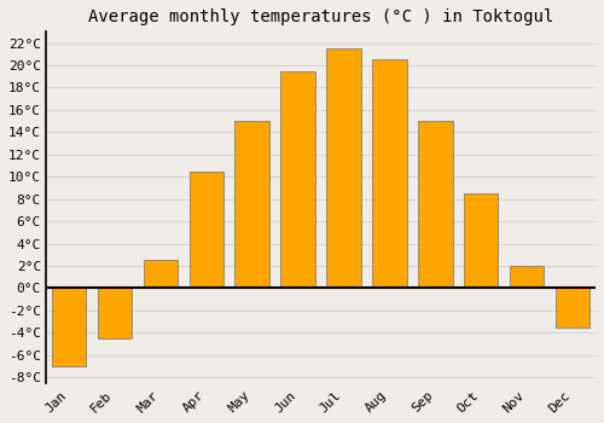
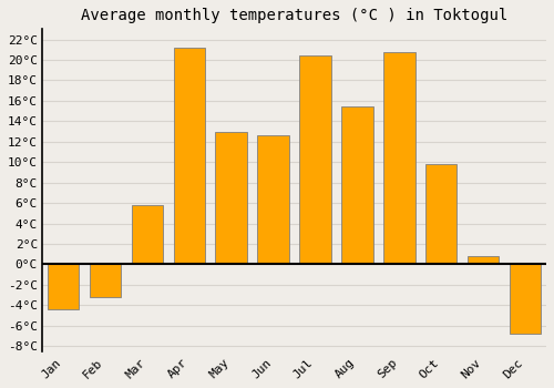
Jan: -7.0°C -> -4.4°C
Feb: -4.5°C -> -3.2°C
Mar: 2.5°C -> 5.8°C
Apr: 10.5°C -> 21.2°C
May: 15.0°C -> 13.0°C
Jun: 19.5°C -> 12.6°C
Jul: 21.5°C -> 20.4°C
Aug: 20.5°C -> 15.4°C
Sep: 15.0°C -> 20.8°C
Oct: 8.5°C -> 9.8°C
Nov: 2.0°C -> 0.8°C
Dec: -3.5°C -> -6.8°C
